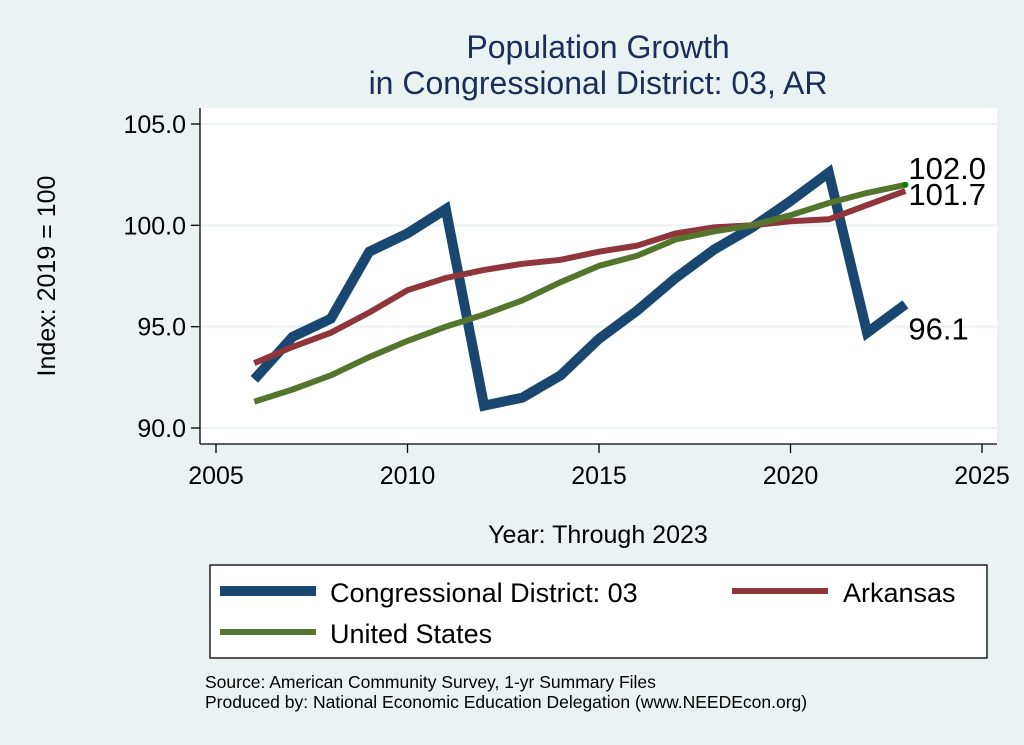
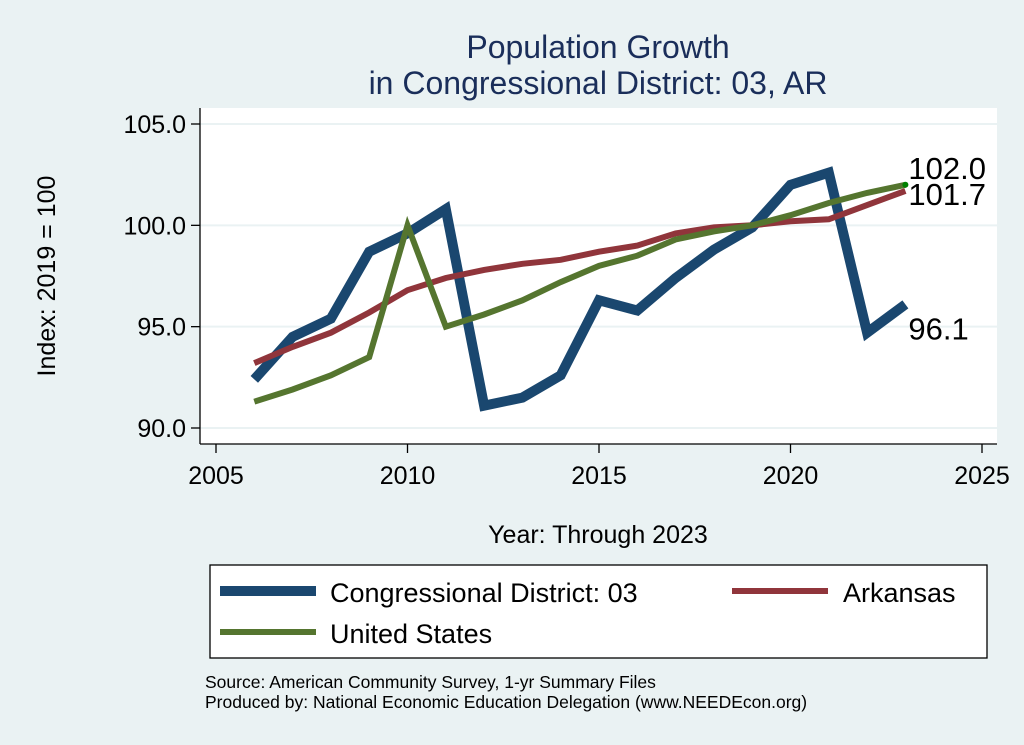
United States/2010: 94.3 -> 100.0
Congressional District: 03/2015: 94.4 -> 96.3
Congressional District: 03/2020: 101.2 -> 102.0
